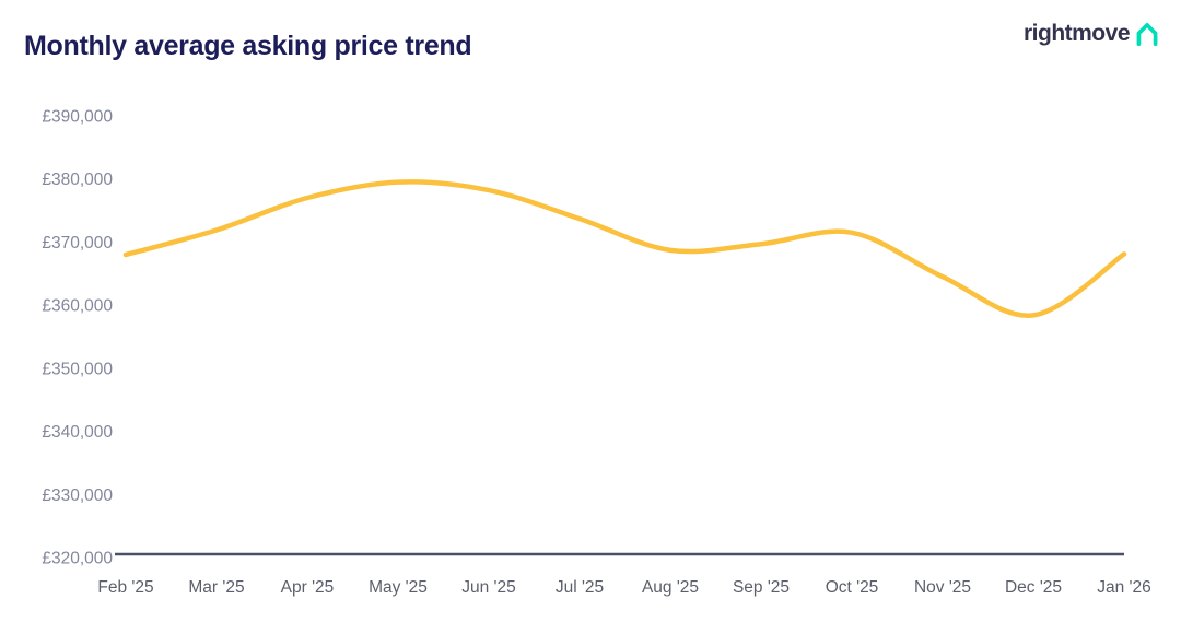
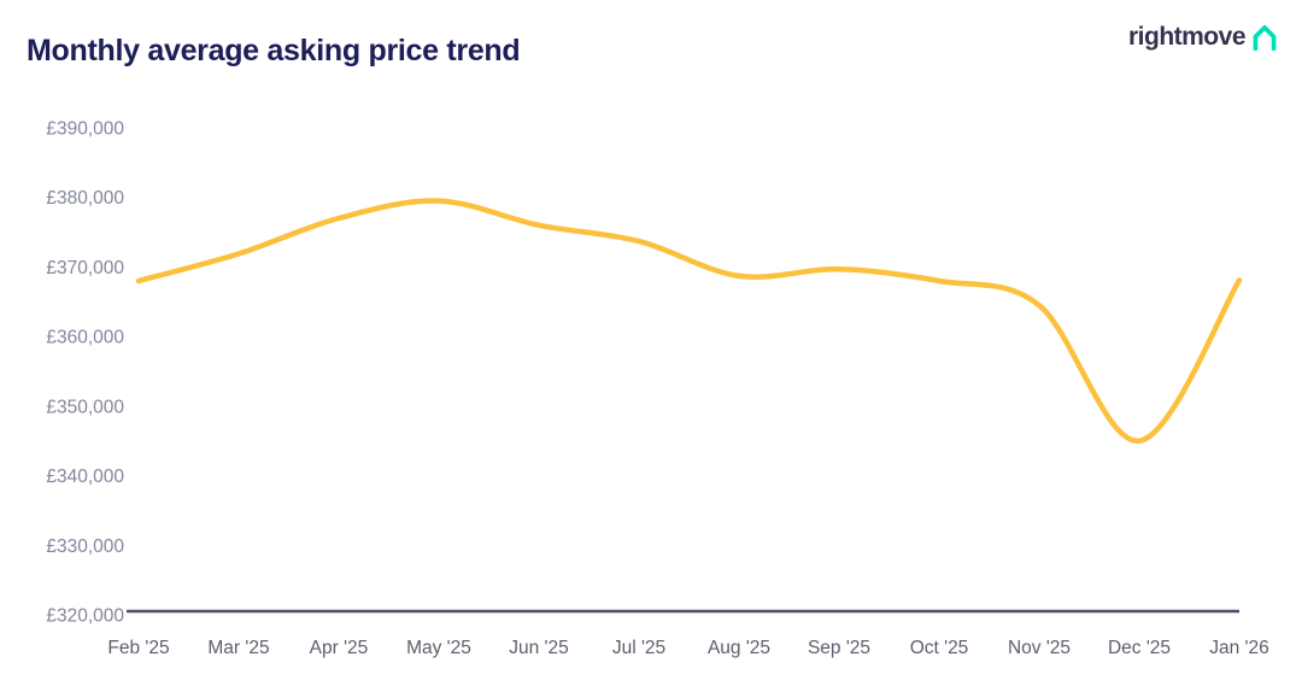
Jun '25: £378000 -> £376000
Oct '25: £372000 -> £368000
Dec '25: £358000 -> £345000
